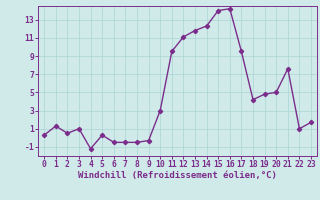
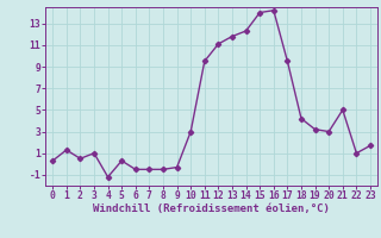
19: 4.8 -> 3.2
20: 5.0 -> 3.0
21: 7.6 -> 5.0
